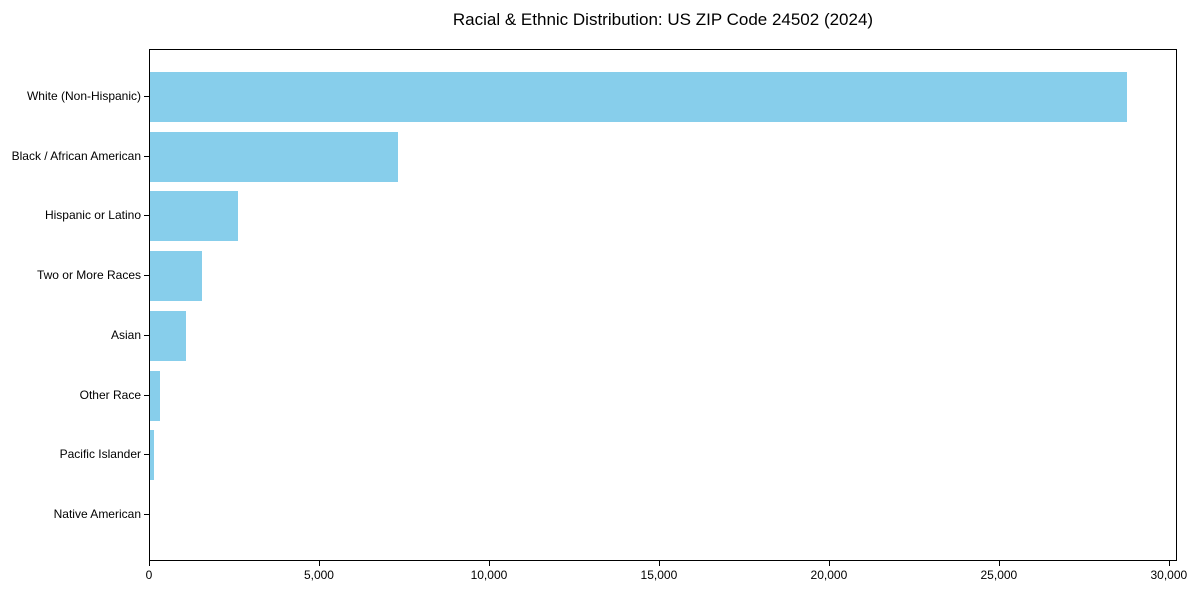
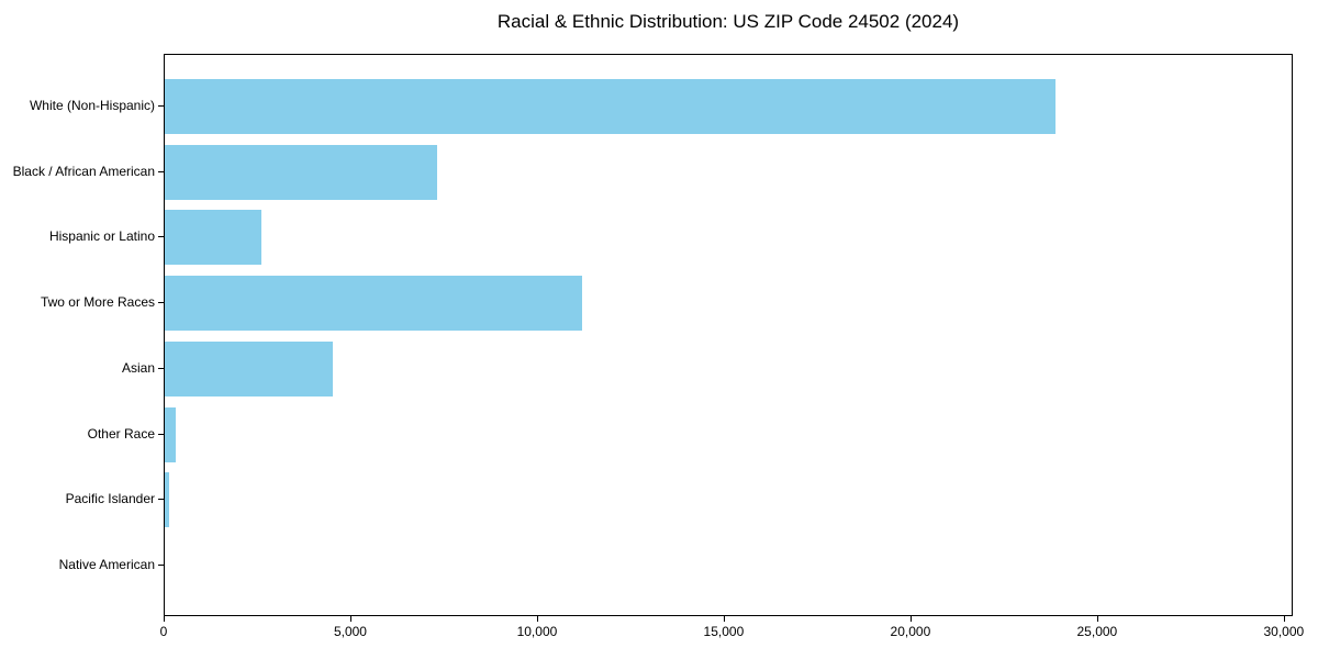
White (Non-Hispanic): 28800 -> 23900
Two or More Races: 1500 -> 11200
Asian: 1000 -> 4500
